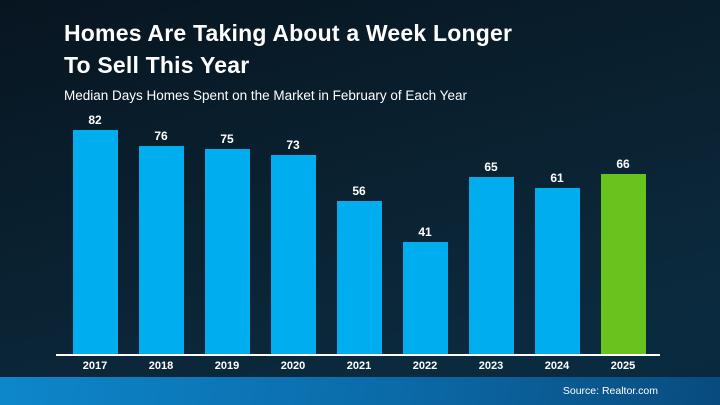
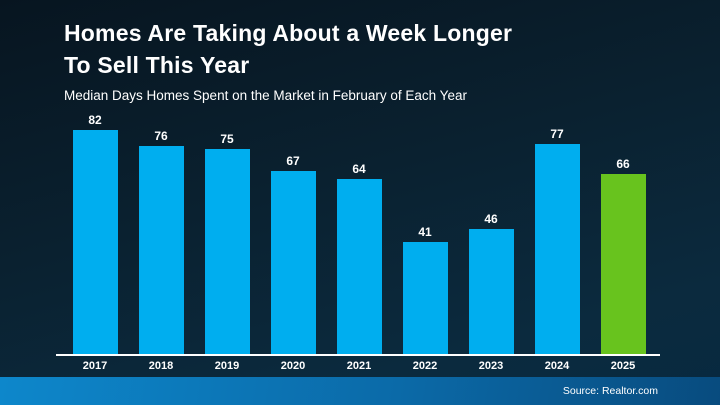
2020: 73 -> 67
2021: 56 -> 64
2023: 65 -> 46
2024: 61 -> 77
